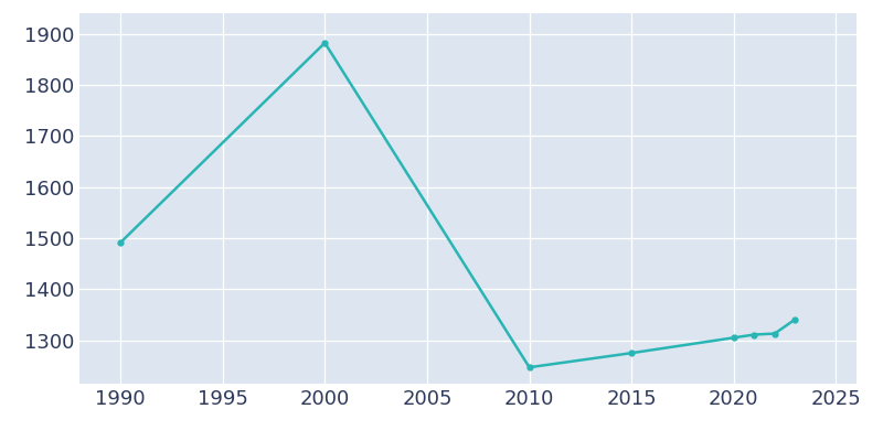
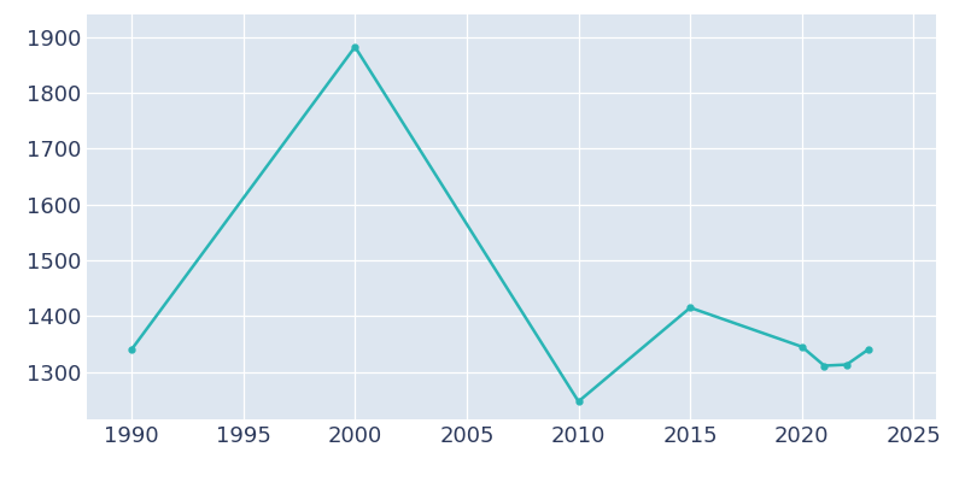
1990: 1491 -> 1340
2015: 1275 -> 1415
2020: 1305 -> 1345
